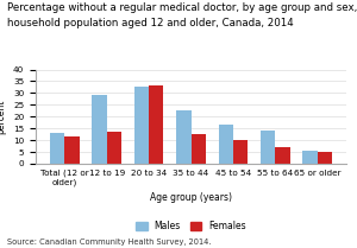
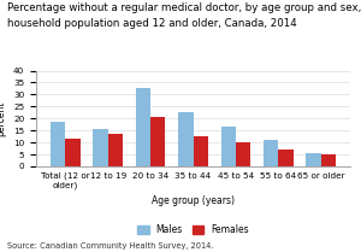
Males/Total (12 or older): 13 -> 18
Males/12 to 19: 29 -> 16
Females/20 to 34: 33 -> 20
Males/55 to 64: 14 -> 11
